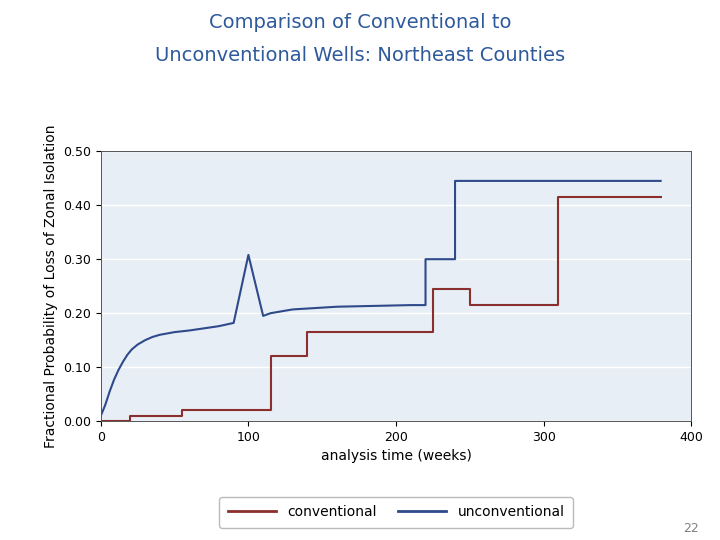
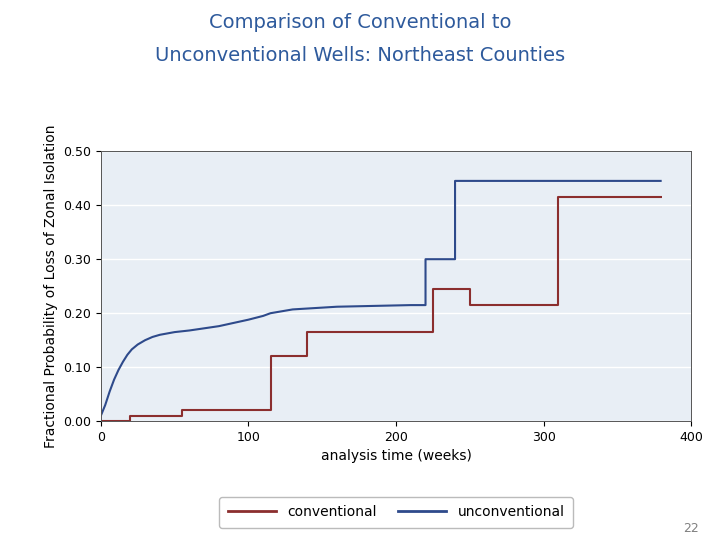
unconventional/100: 0.308 -> 0.188
